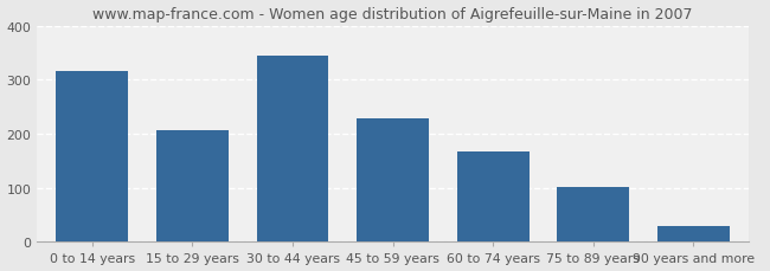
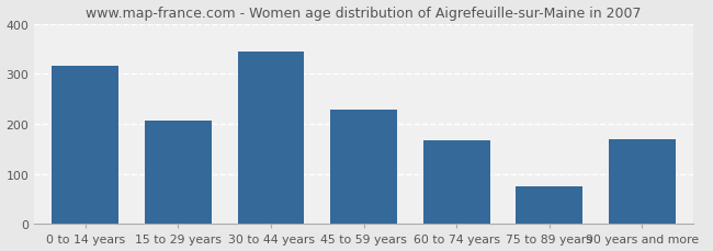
75 to 89 years: 102 -> 75
90 years and more: 29 -> 170
